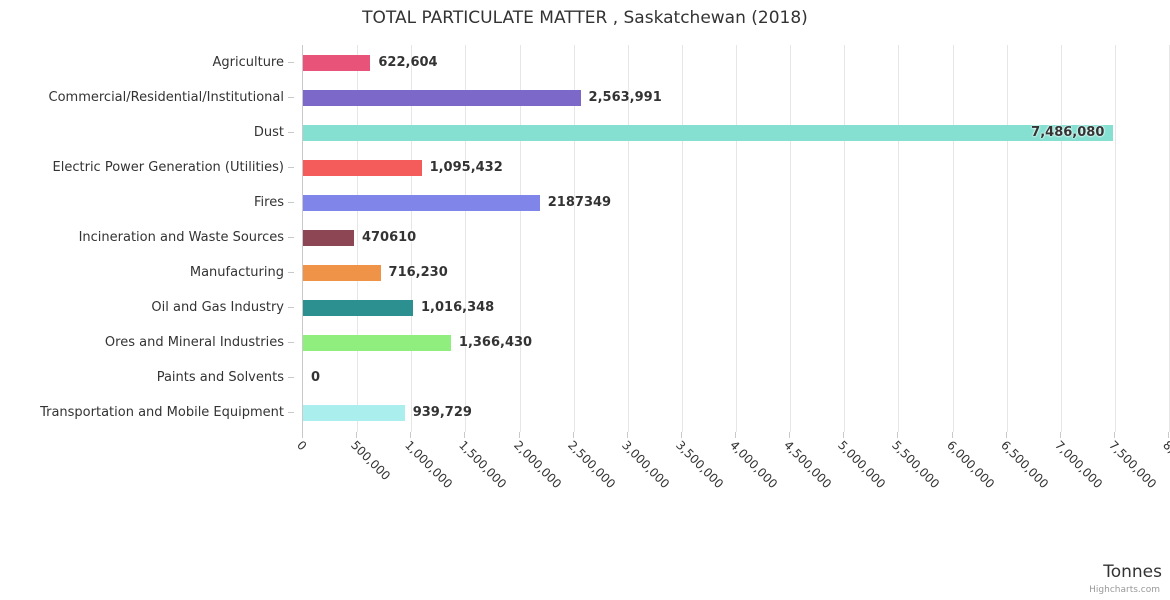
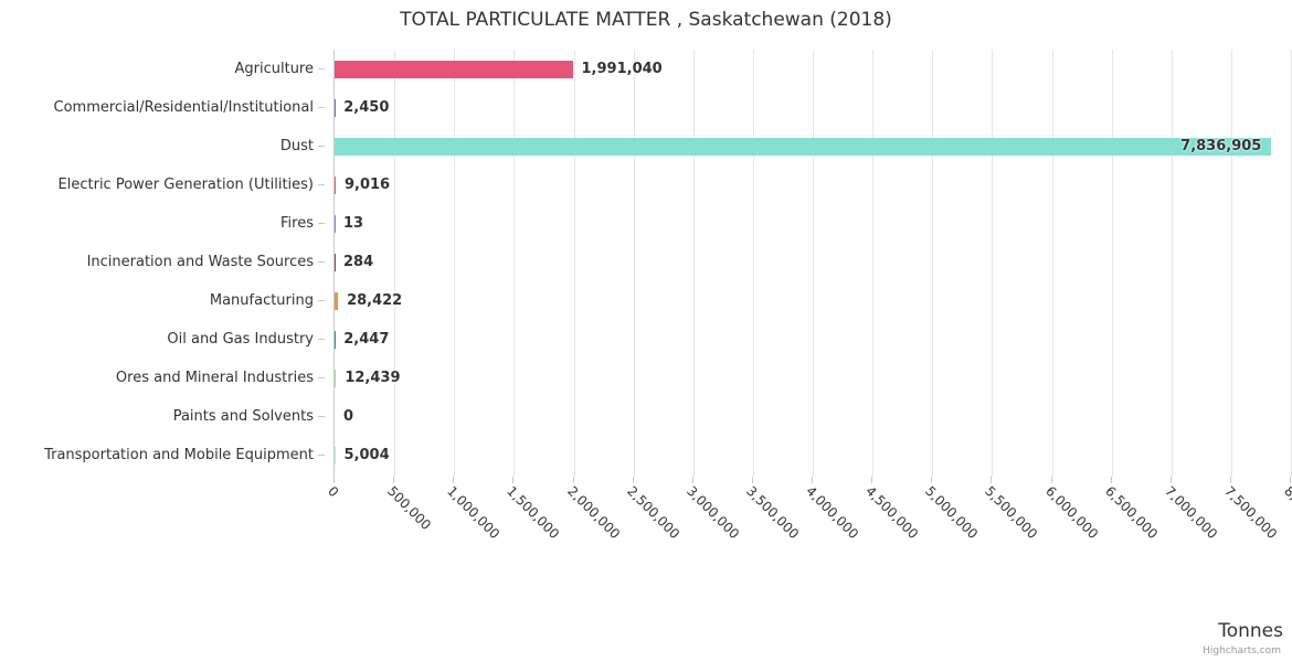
Agriculture: 622,604 -> 1,991,040
Commercial/Residential/Institutional: 2,563,991 -> 2,450
Dust: 7,486,080 -> 7,836,905
Electric Power Generation (Utilities): 1,095,432 -> 9,016
Fires: 2187349 -> 13
Incineration and Waste Sources: 470610 -> 284
Manufacturing: 716,230 -> 28,422
Oil and Gas Industry: 1,016,348 -> 2,447
Ores and Mineral Industries: 1,366,430 -> 12,439
Transportation and Mobile Equipment: 939,729 -> 5,004
